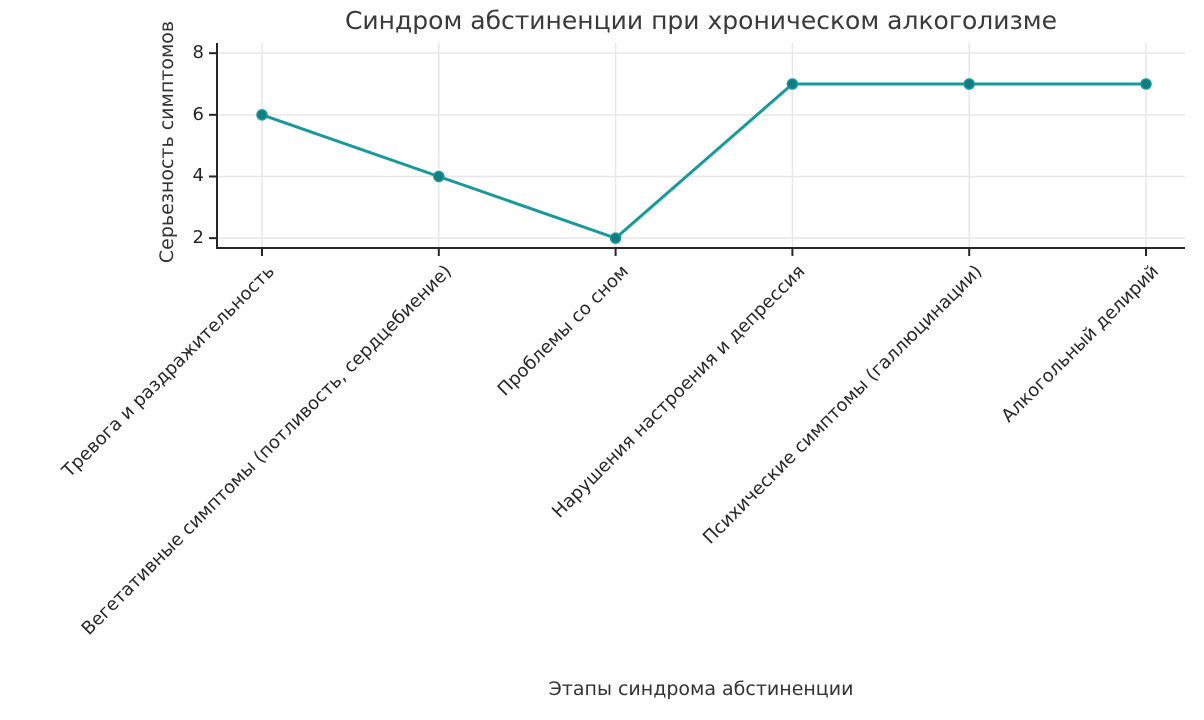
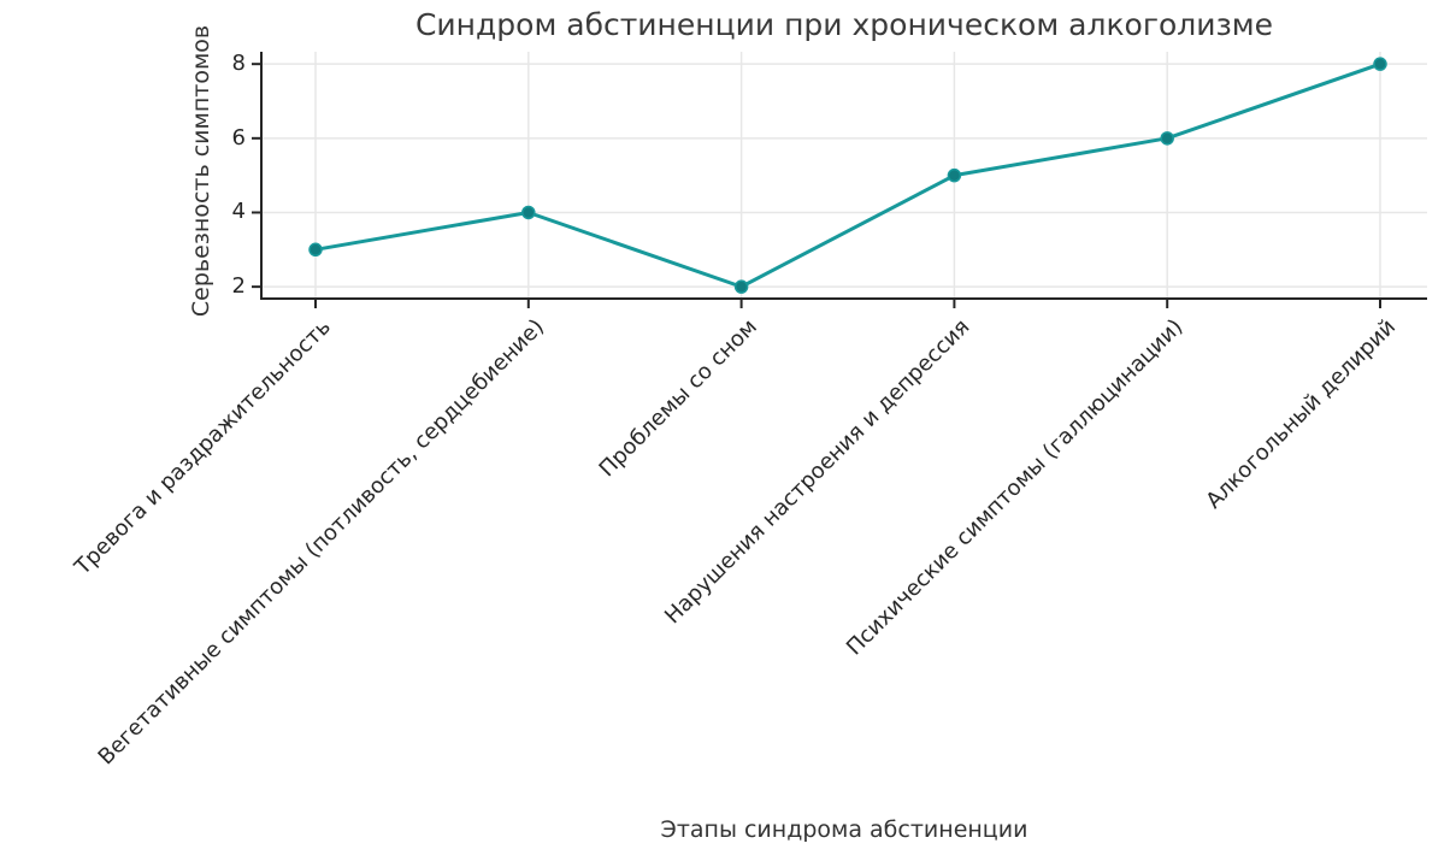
Тревога и раздражительность: 6 -> 3
Нарушения настроения и депрессия: 7 -> 5
Психические симптомы (галлюцинации): 7 -> 6
Алкогольный делирий: 7 -> 8
